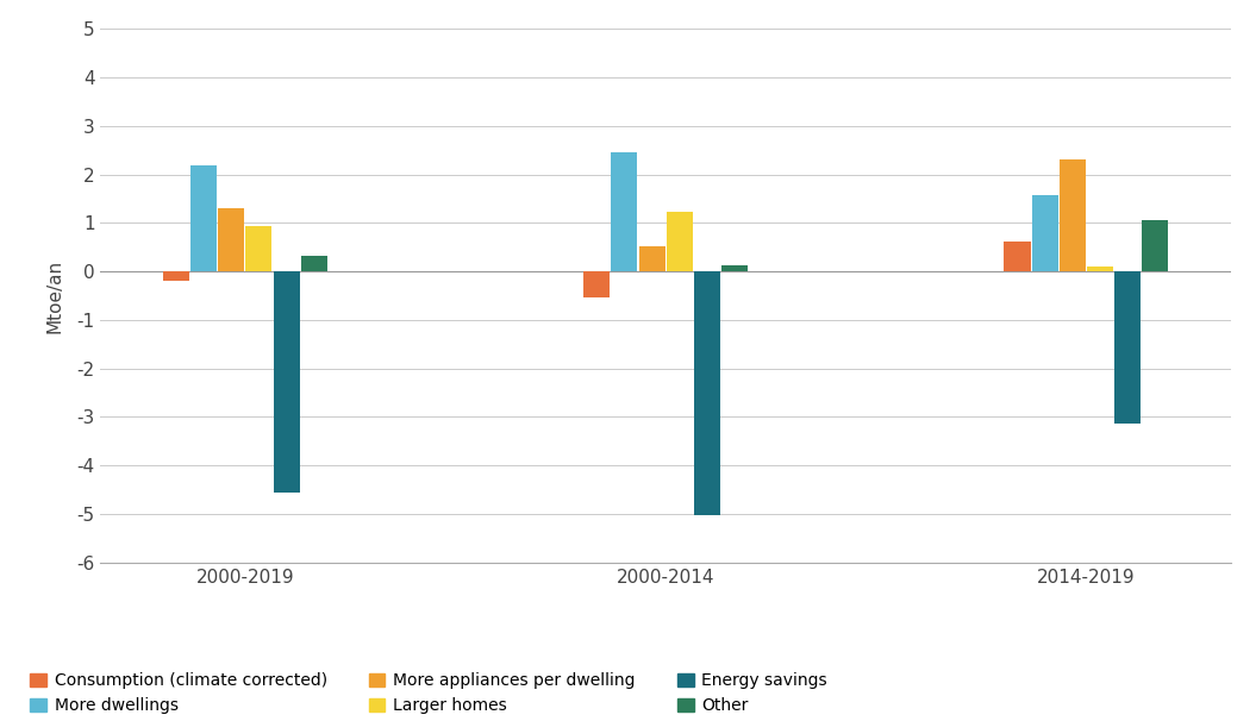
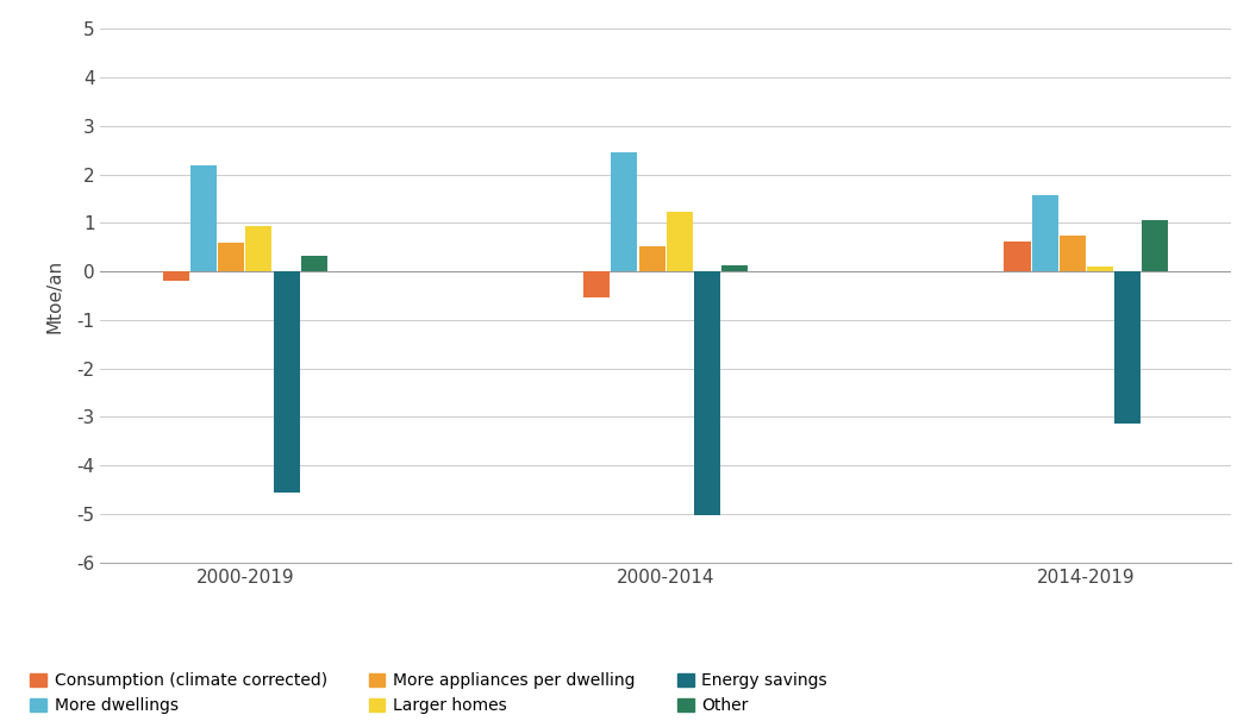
More appliances per dwelling/2000-2019: 1.30 -> 0.60
More appliances per dwelling/2014-2019: 2.30 -> 0.75
